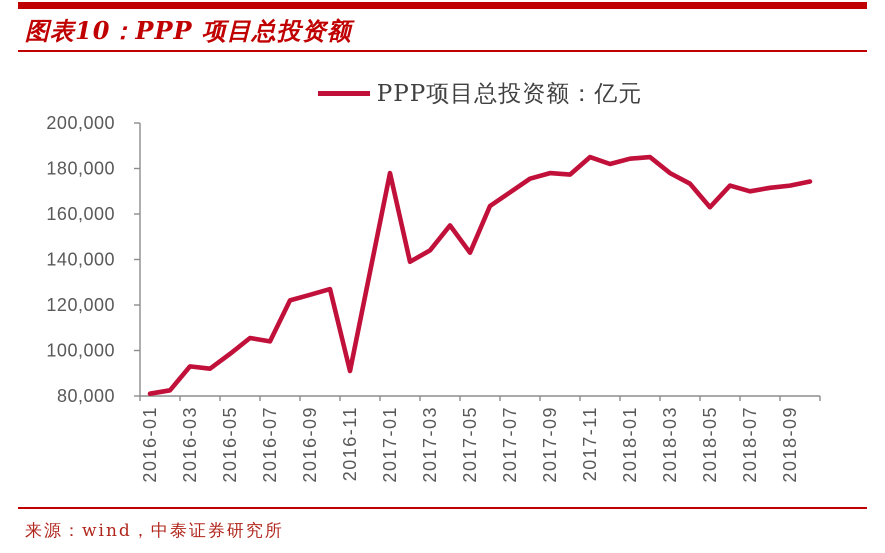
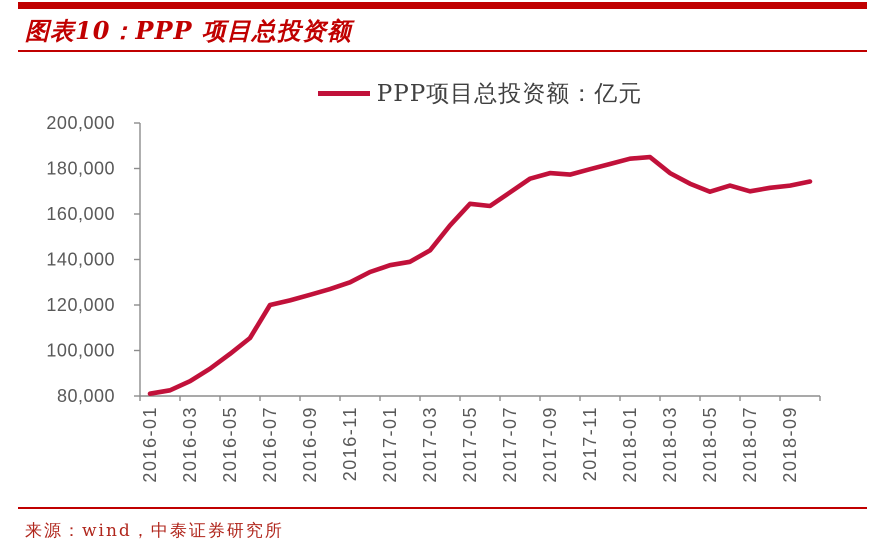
2016-03: 93000 -> 86000
2016-07: 104000 -> 120000
2016-11: 91000 -> 130000
2017-01: 178000 -> 138000
2017-05: 143000 -> 164000
2017-11: 185000 -> 180000
2018-05: 163000 -> 170000
